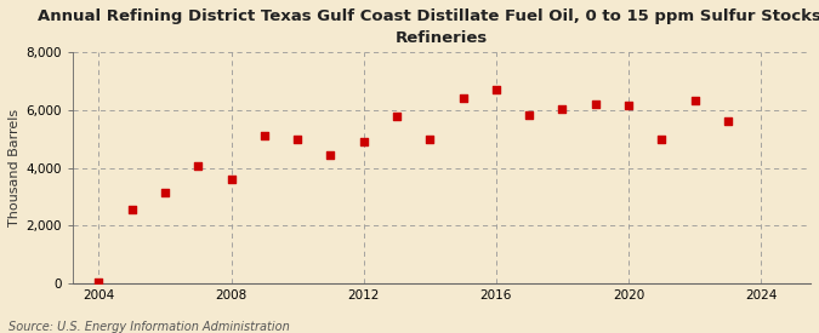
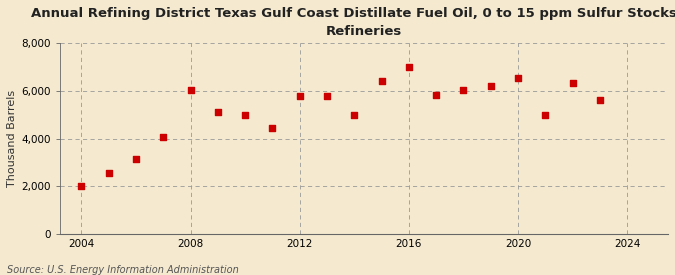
2004: 50 -> 2,000
2008: 3,600 -> 6,050
2012: 4,900 -> 5,800
2016: 6,700 -> 7,000
2020: 6,150 -> 6,550
